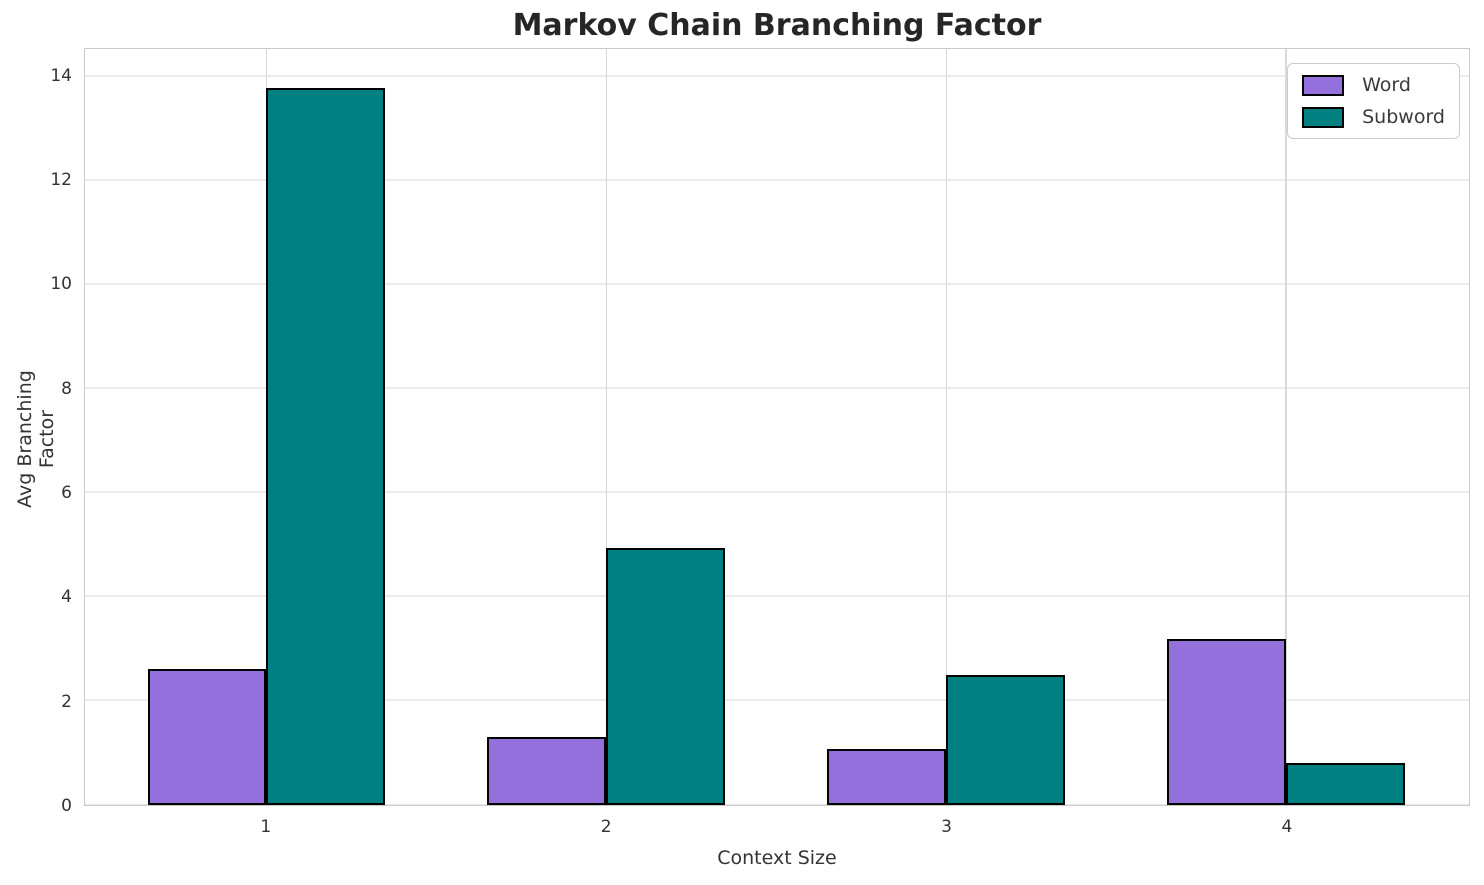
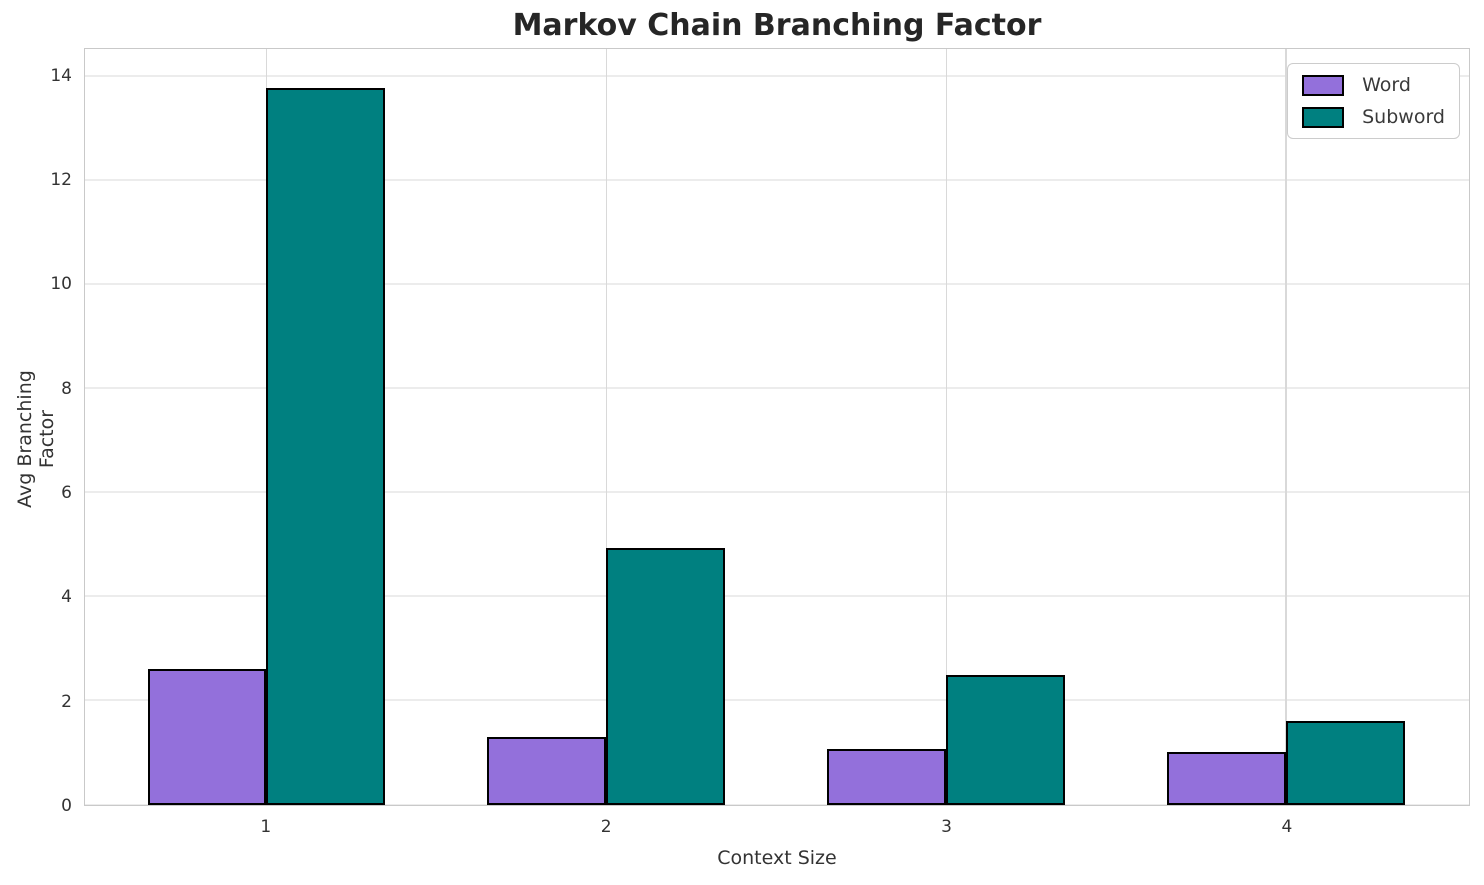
Word/4: 3.2 -> 1.0
Subword/4: 0.8 -> 1.6
